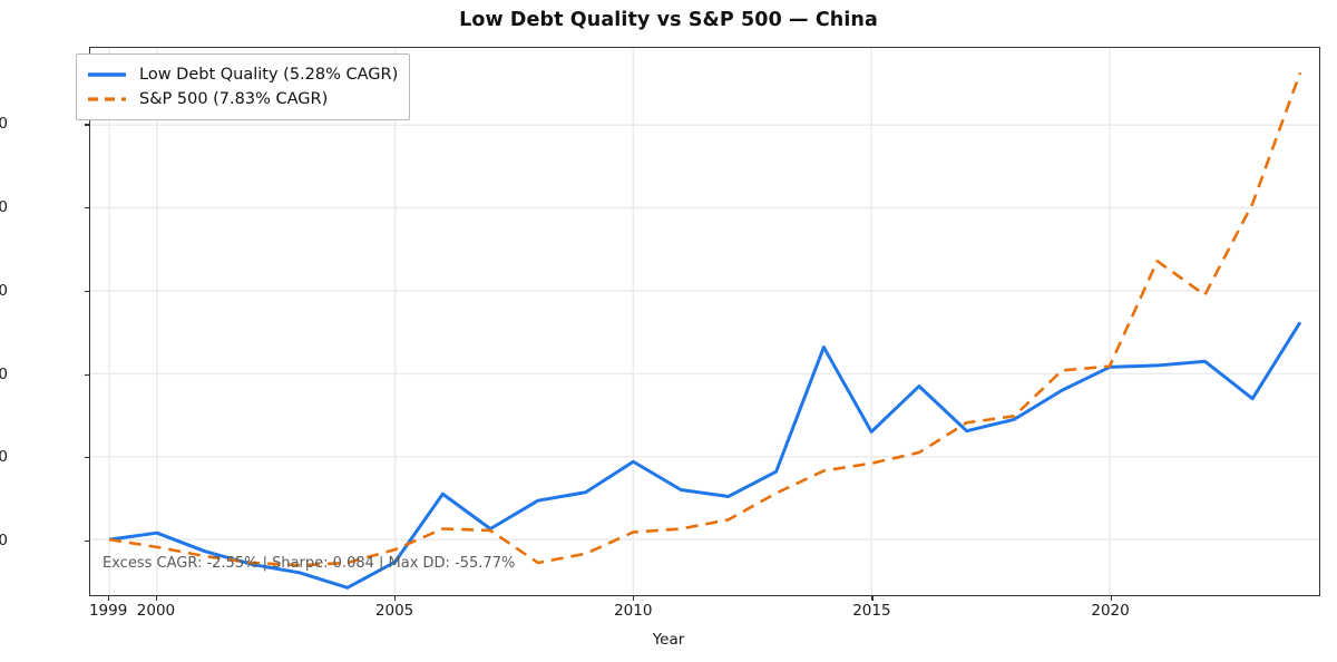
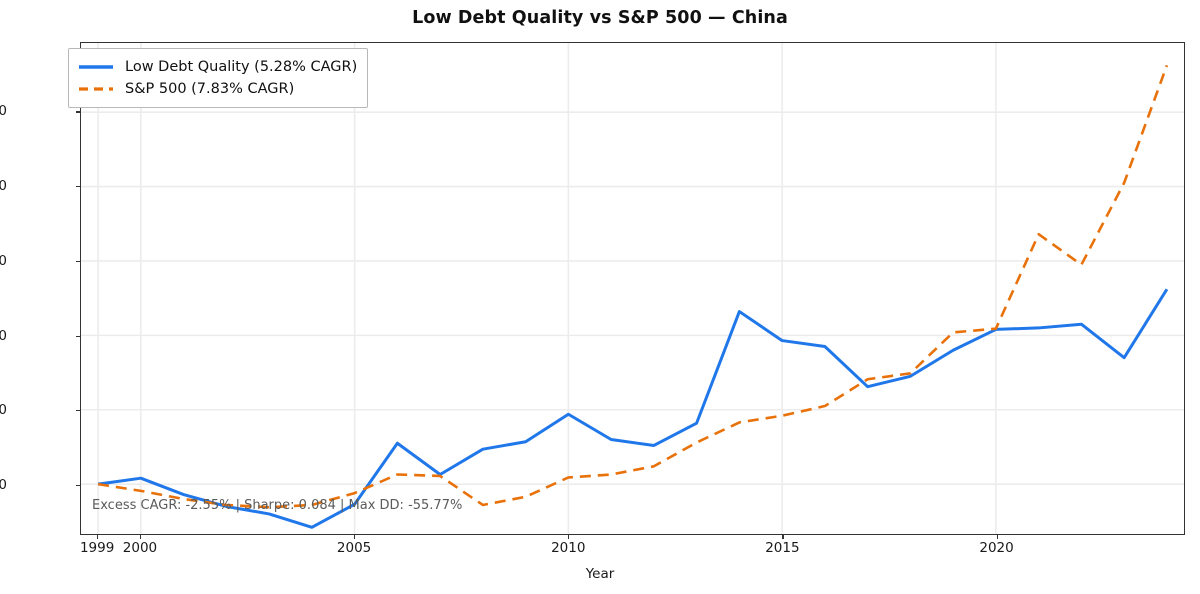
Low Debt Quality (5.28% CAGR)/2015: $2.3 -> $2.9
